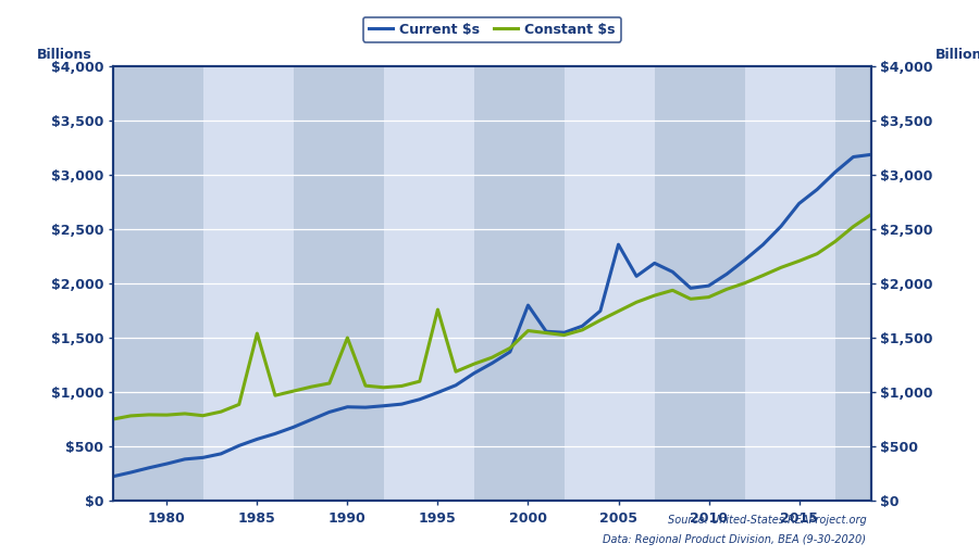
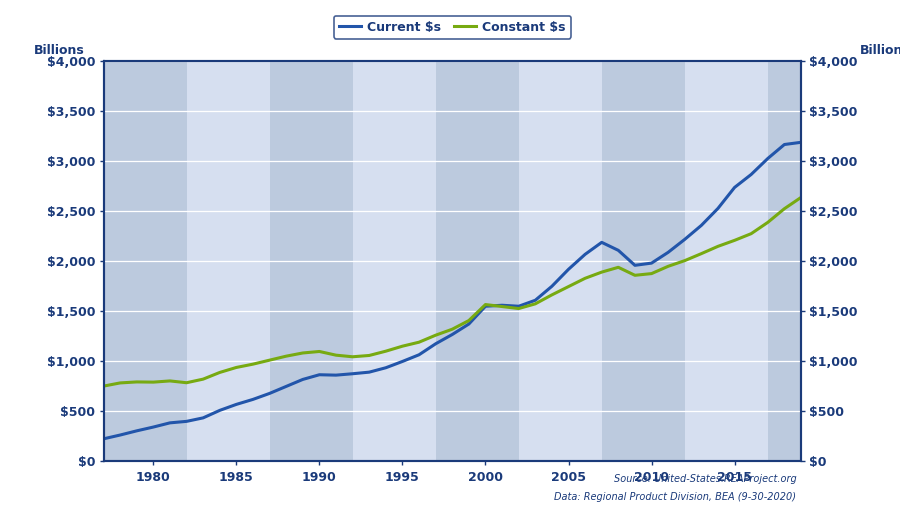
Constant $s/1985: $1,540 -> $940
Constant $s/1990: $1,500 -> $1,100
Constant $s/1995: $1,760 -> $1,150
Current $s/2000: $1,800 -> $1,550
Current $s/2005: $2,360 -> $1,920
